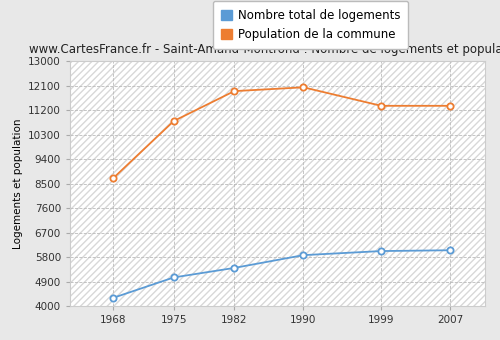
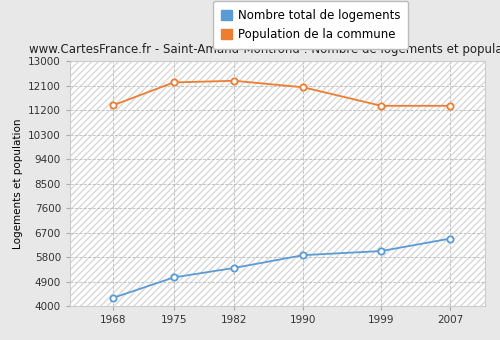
Population de la commune/1968: 8700 -> 11380
Population de la commune/1975: 10800 -> 12220
Population de la commune/1982: 11900 -> 12280
Nombre total de logements/2007: 6050 -> 6480
